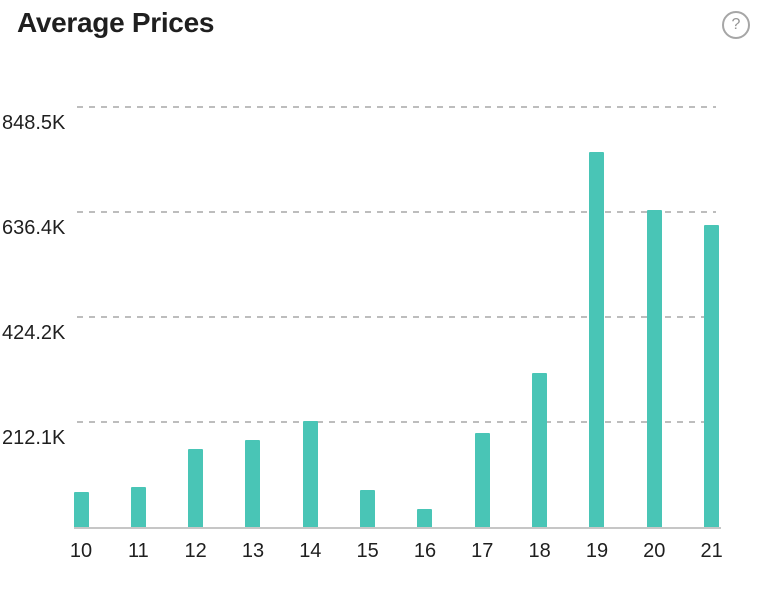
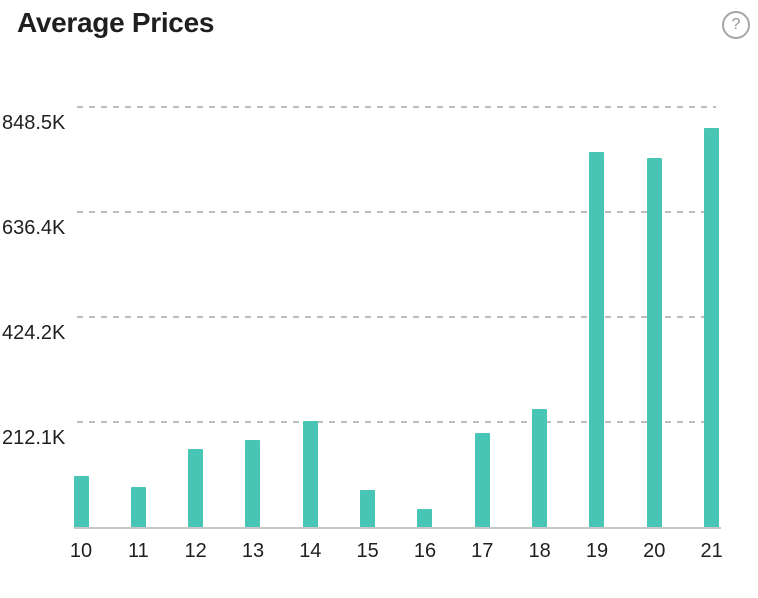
10: 70K -> 100K
18: 310K -> 240K
20: 640K -> 740K
21: 610K -> 800K
